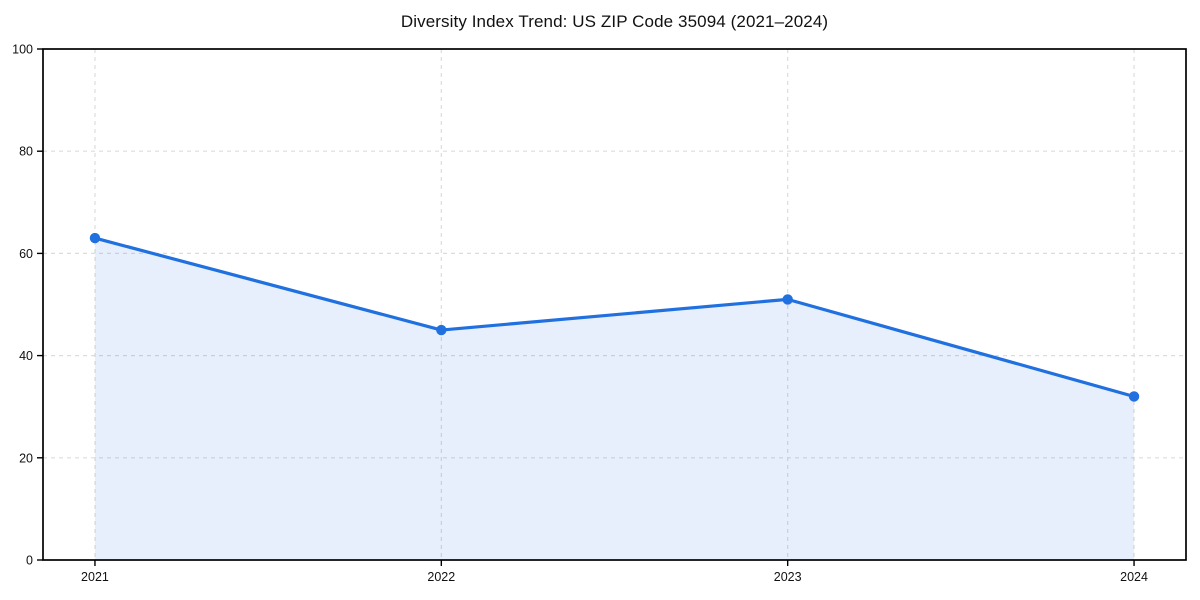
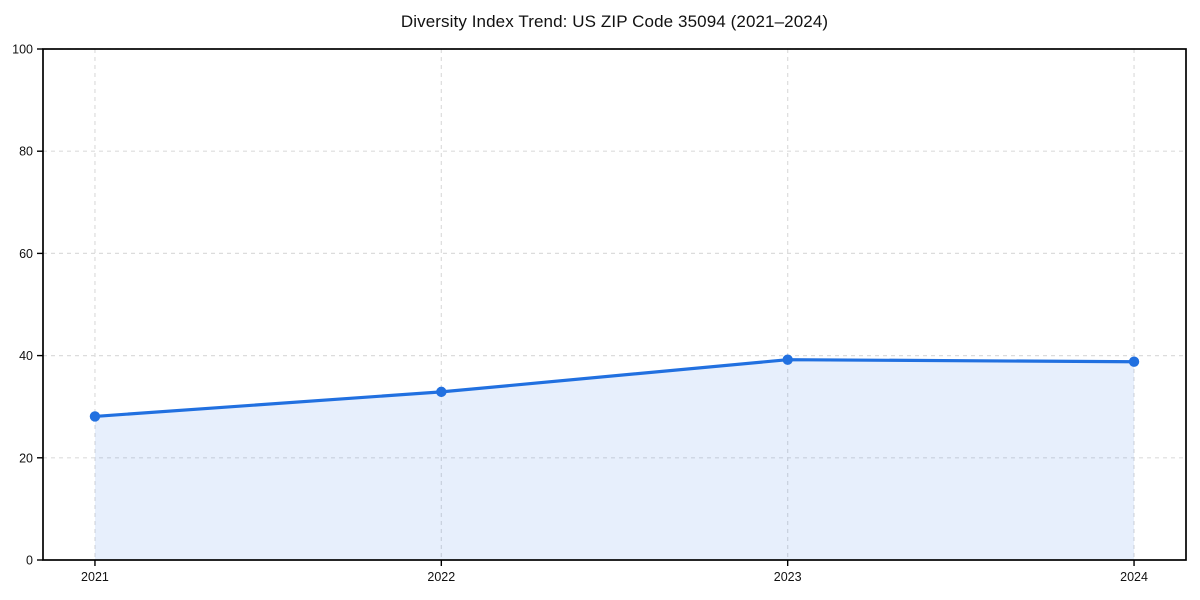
2021: 63 -> 28
2022: 45 -> 33
2023: 51 -> 39
2024: 32 -> 39
